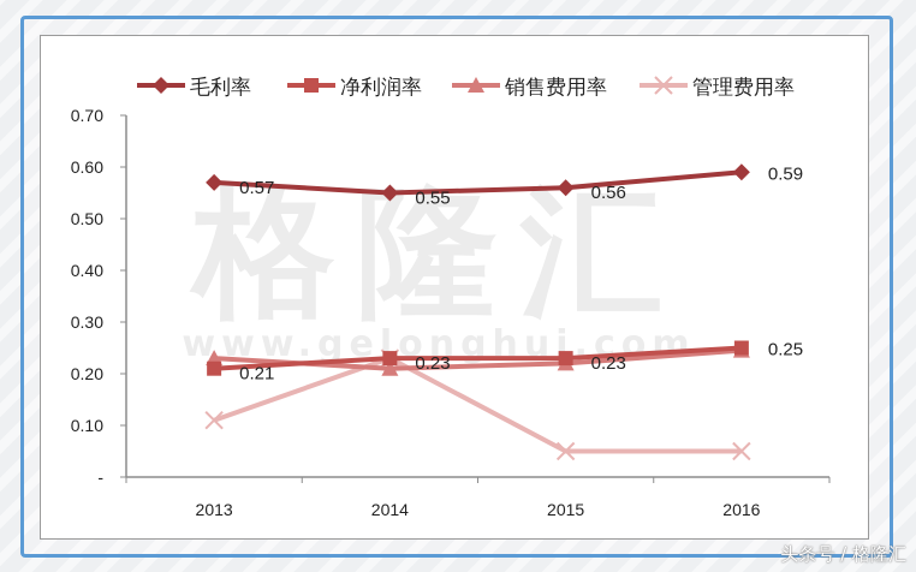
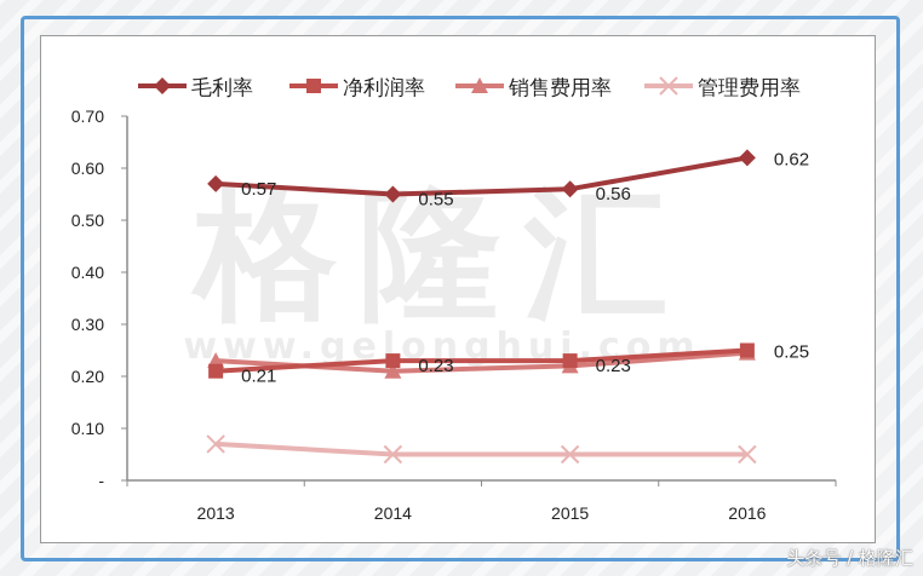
管理费用率/2013: 0.11 -> 0.07
管理费用率/2014: 0.23 -> 0.05
毛利率/2016: 0.59 -> 0.62
